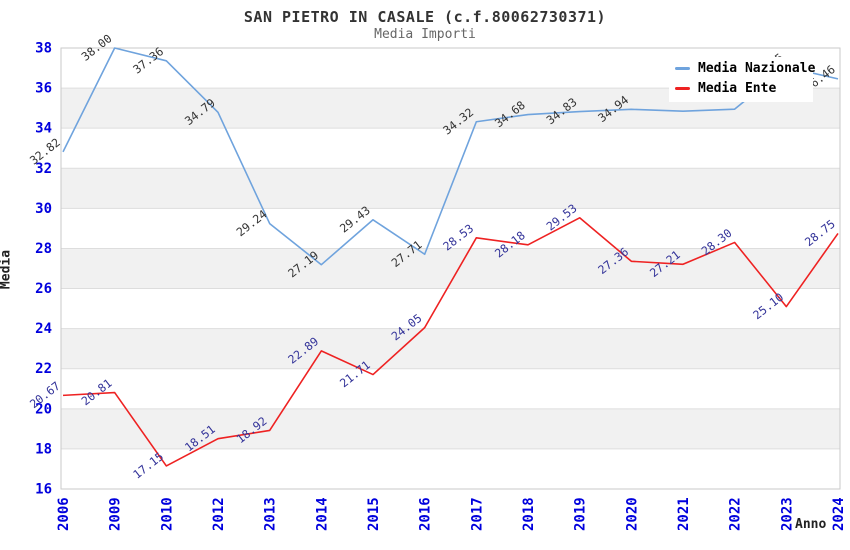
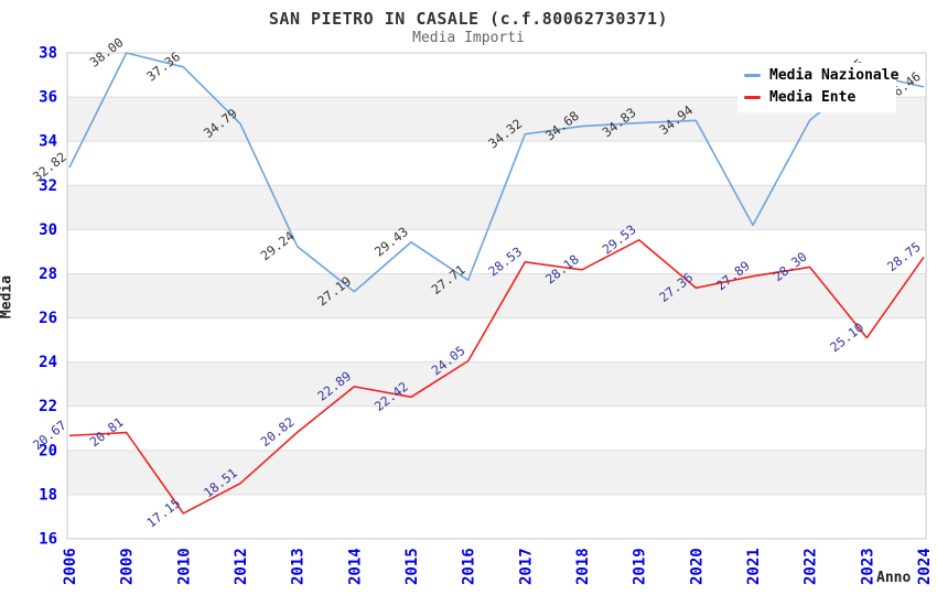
Media Ente/2013: 18.92 -> 20.82
Media Ente/2015: 21.71 -> 22.42
Media Nazionale/2021: 34.9 -> 30.2
Media Ente/2021: 27.21 -> 27.89
